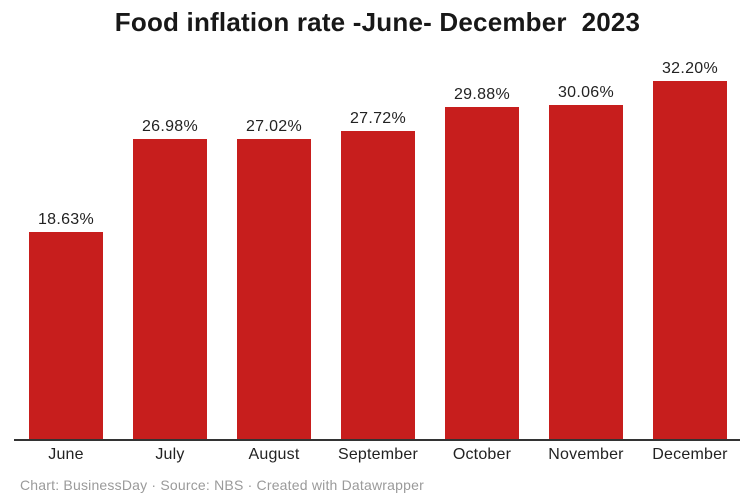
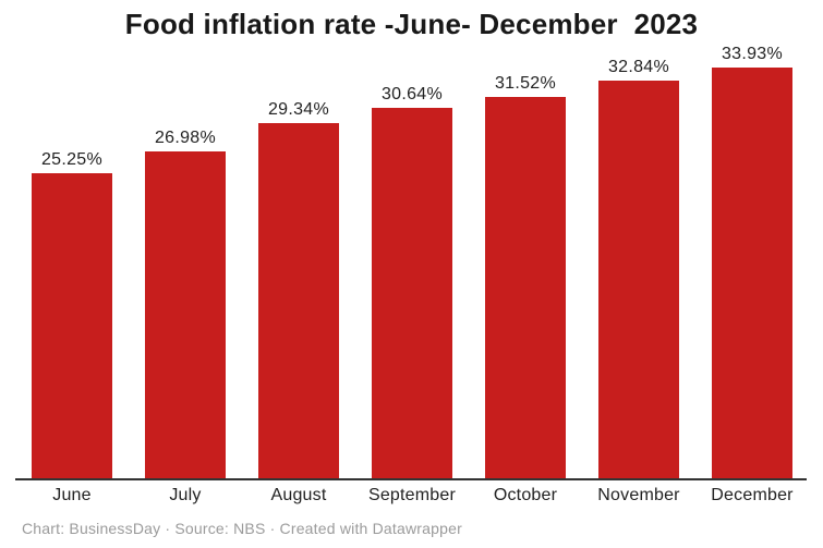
June: 18.63% -> 25.25%
August: 27.02% -> 29.34%
September: 27.72% -> 30.64%
October: 29.88% -> 31.52%
November: 30.06% -> 32.84%
December: 32.20% -> 33.93%
